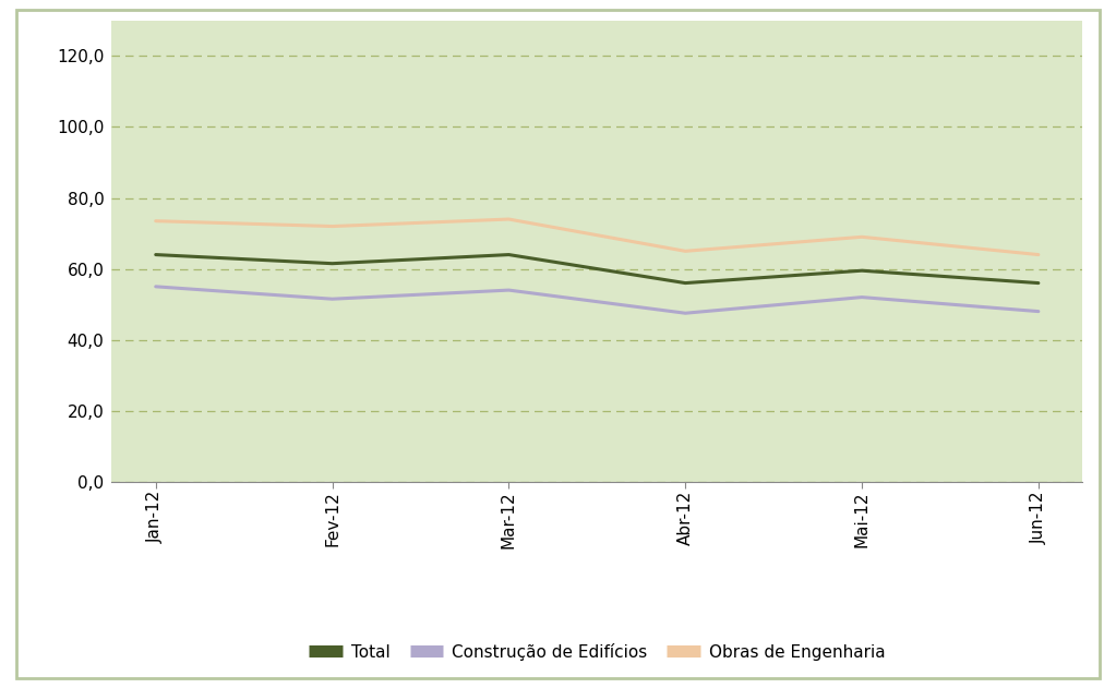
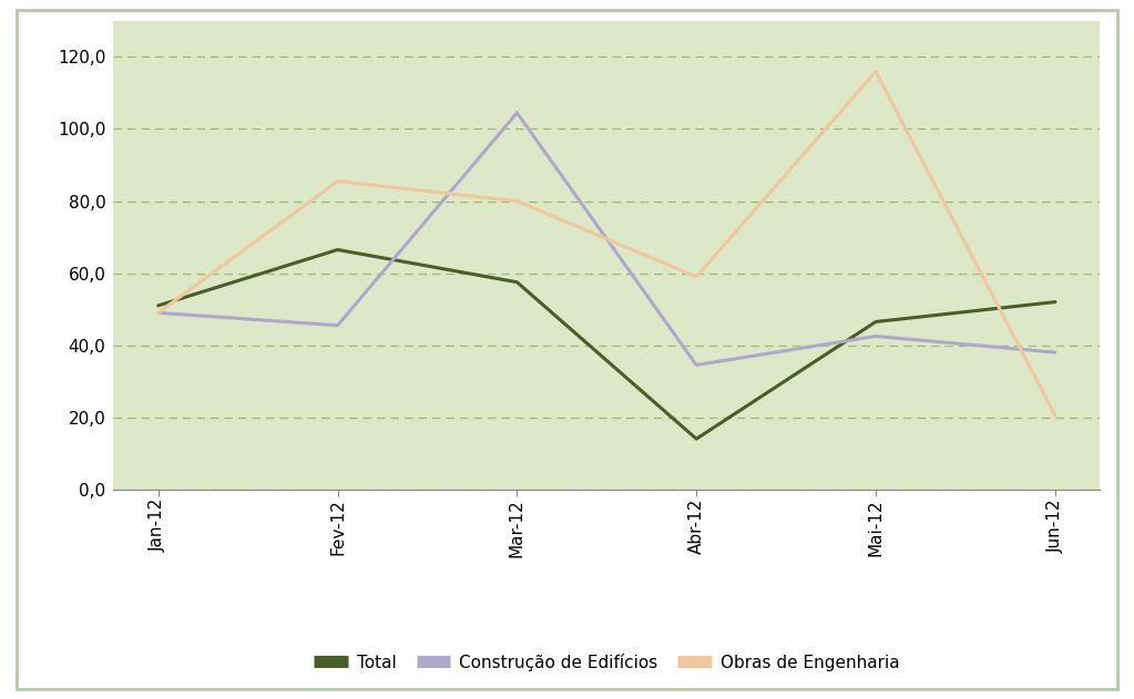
Total/Jan-12: 64,0 -> 51,0
Construção de Edifícios/Jan-12: 55,0 -> 49,0
Obras de Engenharia/Jan-12: 73,5 -> 49,0
Total/Fev-12: 61,5 -> 66,5
Construção de Edifícios/Fev-12: 51,5 -> 45,5
Obras de Engenharia/Fev-12: 72,0 -> 85,5
Total/Mar-12: 64,0 -> 57,5
Construção de Edifícios/Mar-12: 54,0 -> 104,5
Obras de Engenharia/Mar-12: 74,0 -> 80,0
Total/Abr-12: 56,0 -> 14,0
Construção de Edifícios/Abr-12: 47,5 -> 34,5
Obras de Engenharia/Abr-12: 65,0 -> 59,0
Total/Mai-12: 59,5 -> 46,5
Construção de Edifícios/Mai-12: 52,0 -> 42,5
Obras de Engenharia/Mai-12: 69,0 -> 116,0
Total/Jun-12: 56,0 -> 52,0
Construção de Edifícios/Jun-12: 48,0 -> 38,0
Obras de Engenharia/Jun-12: 64,0 -> 20,5
